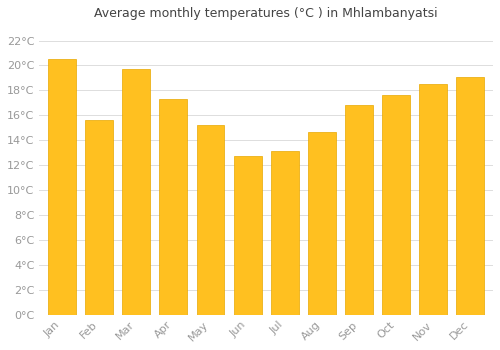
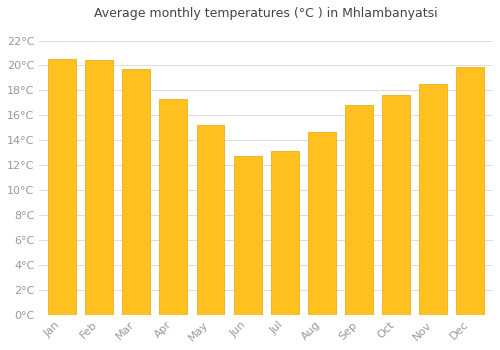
Feb: 15.6°C -> 20.4°C
Dec: 19.1°C -> 19.9°C
